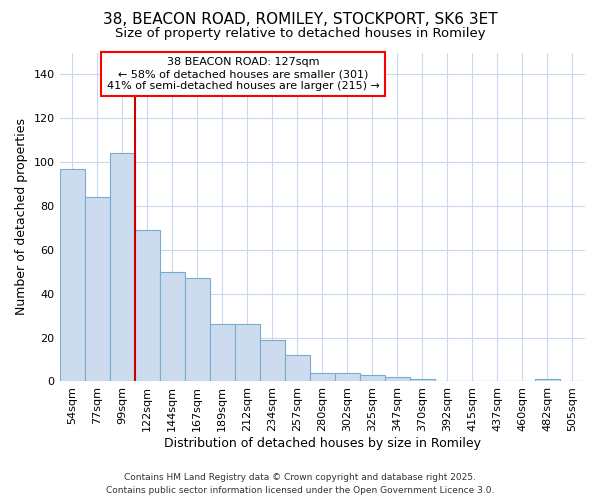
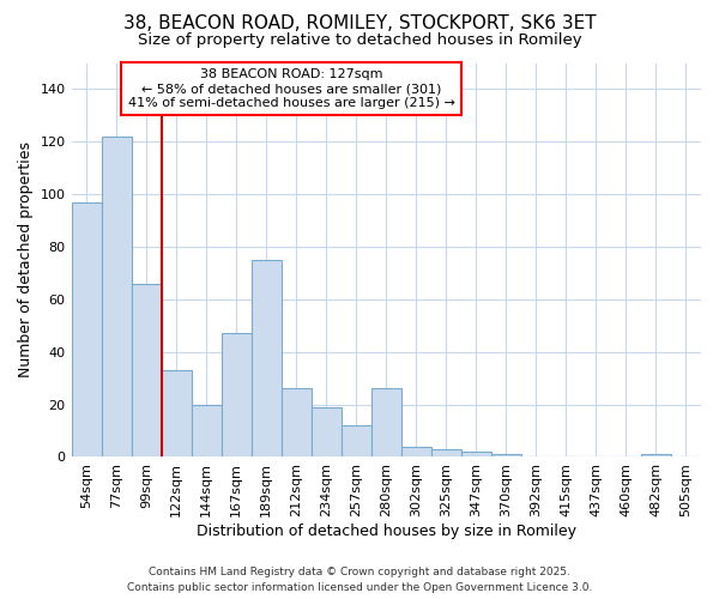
77sqm: 84 -> 122
99sqm: 104 -> 66
122sqm: 69 -> 33
144sqm: 50 -> 20
189sqm: 26 -> 75
280sqm: 4 -> 26
